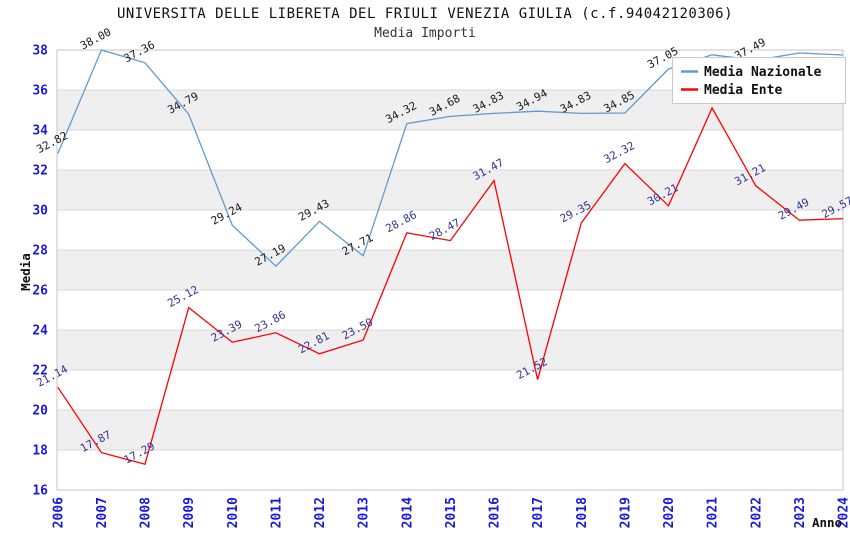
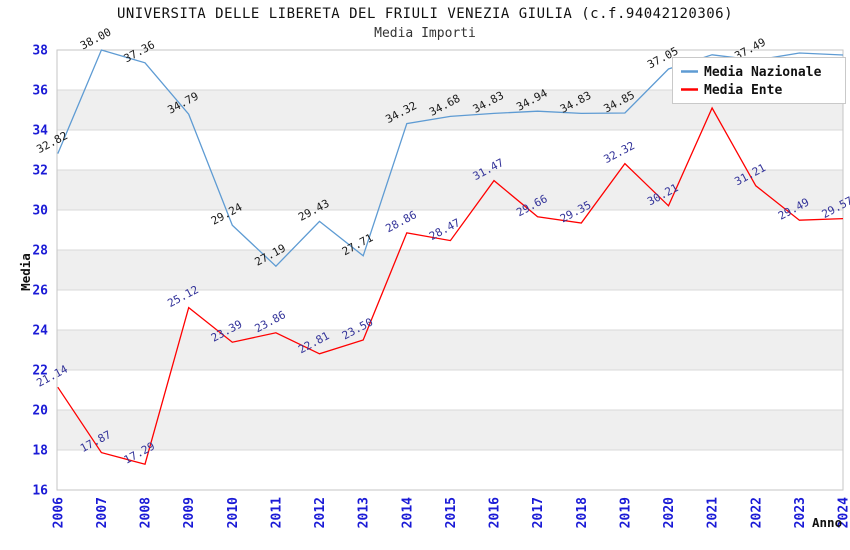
Media Ente/2017: 21.52 -> 29.66
